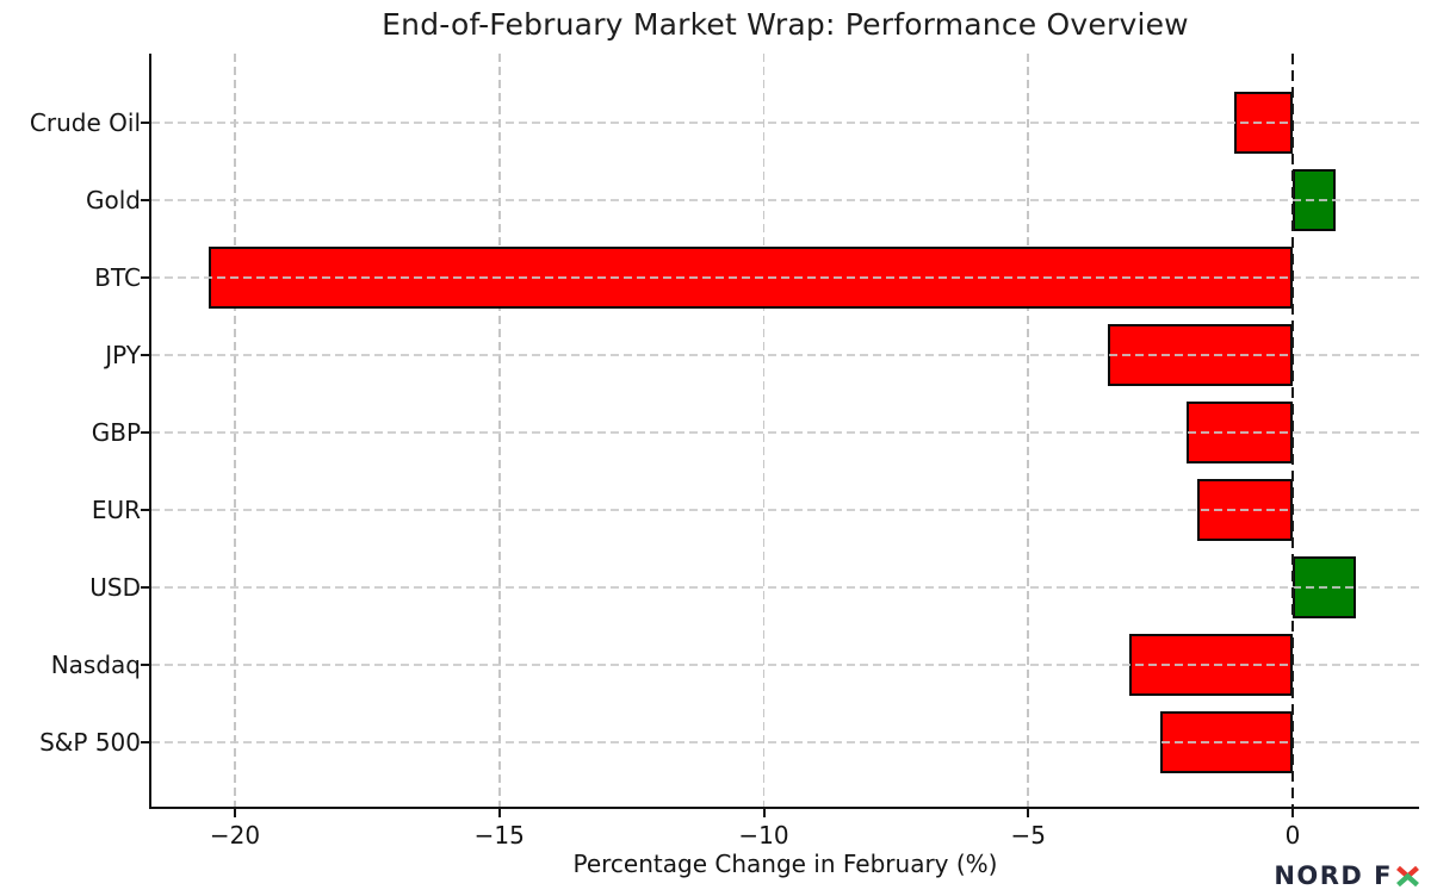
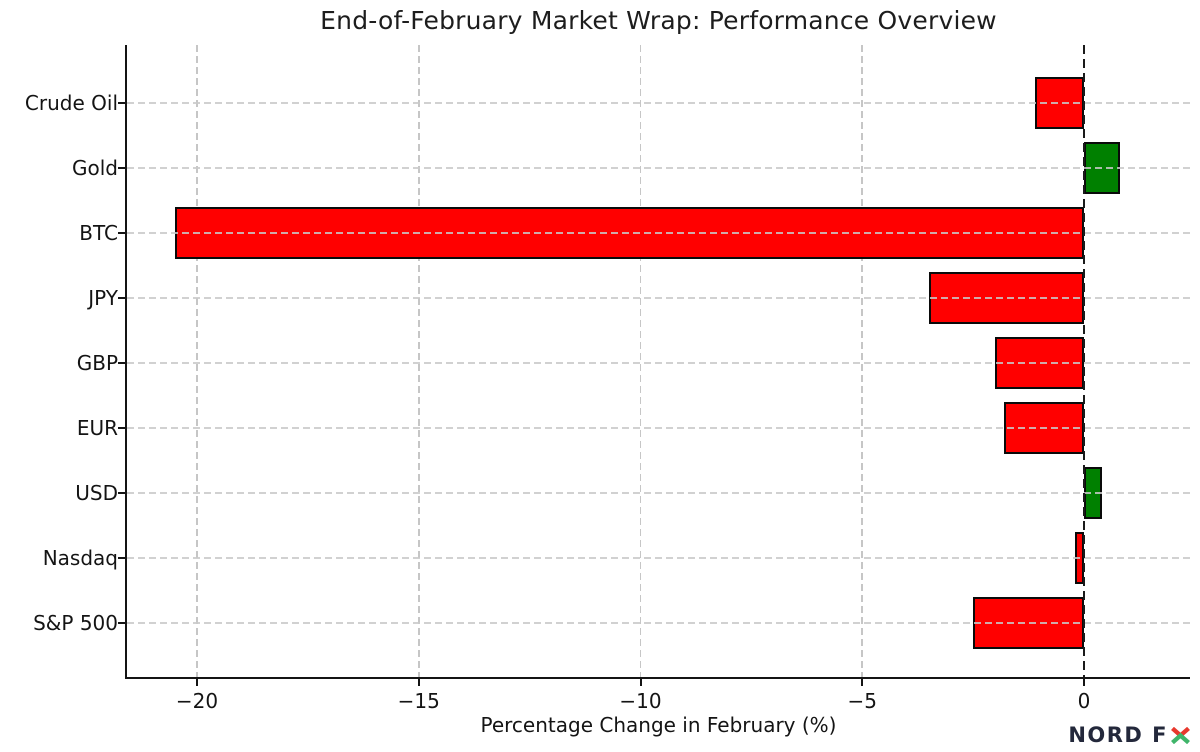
USD: 1.2 -> 0.4
Nasdaq: -3.1 -> -0.2
